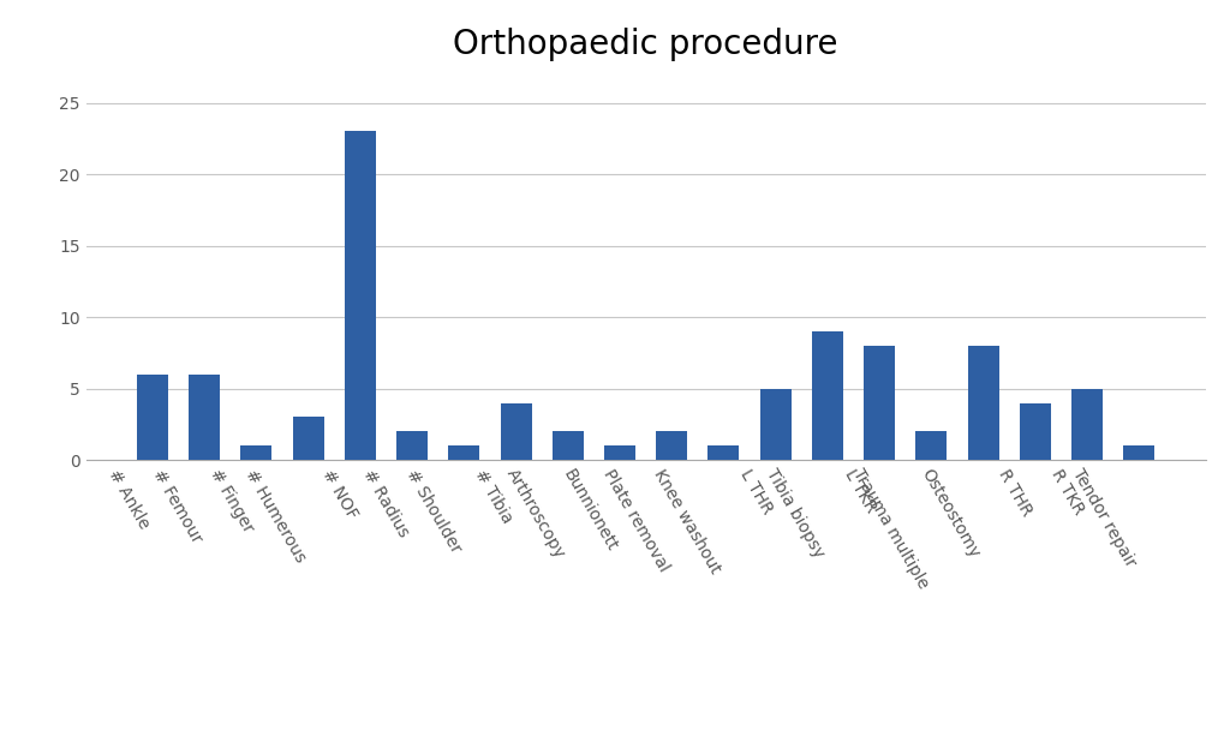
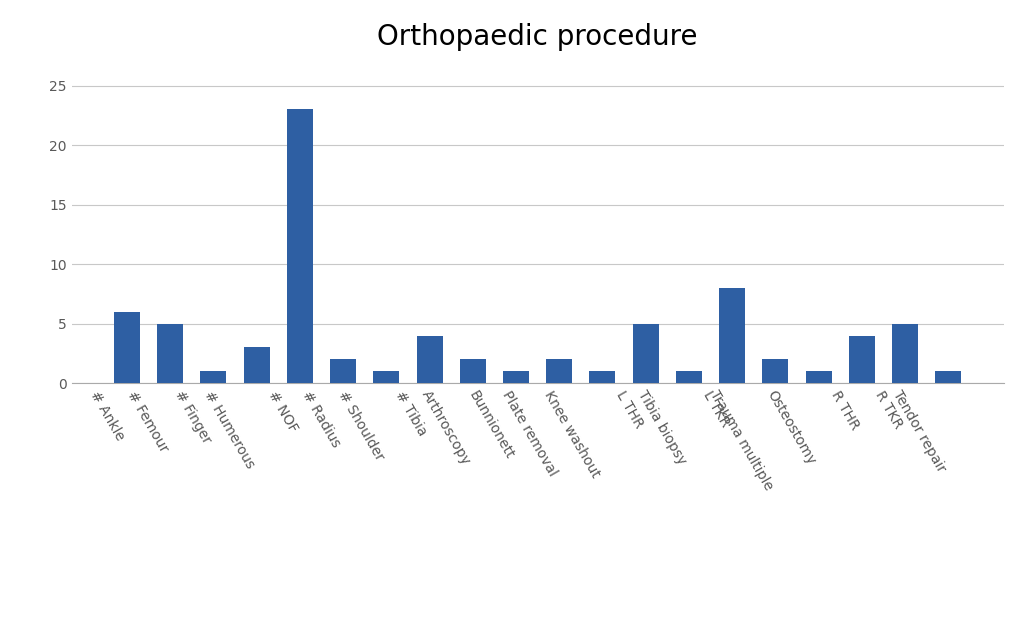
# Femour: 6 -> 5
Tibia biopsy: 9 -> 1
Osteostomy: 8 -> 1
